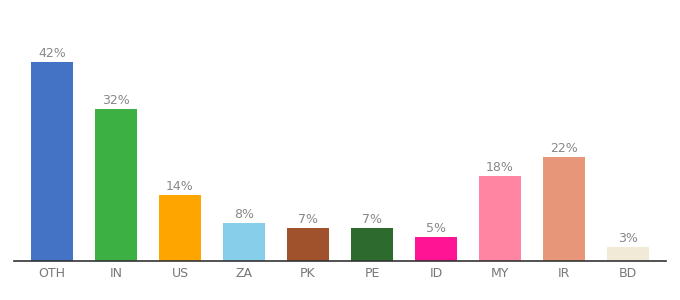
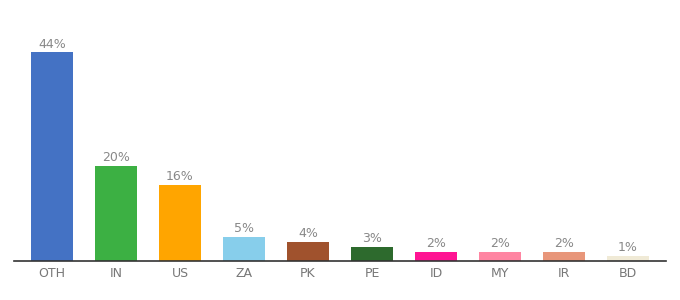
OTH: 42% -> 44%
IN: 32% -> 20%
US: 14% -> 16%
ZA: 8% -> 5%
PK: 7% -> 4%
PE: 7% -> 3%
ID: 5% -> 2%
MY: 18% -> 2%
IR: 22% -> 2%
BD: 3% -> 1%
